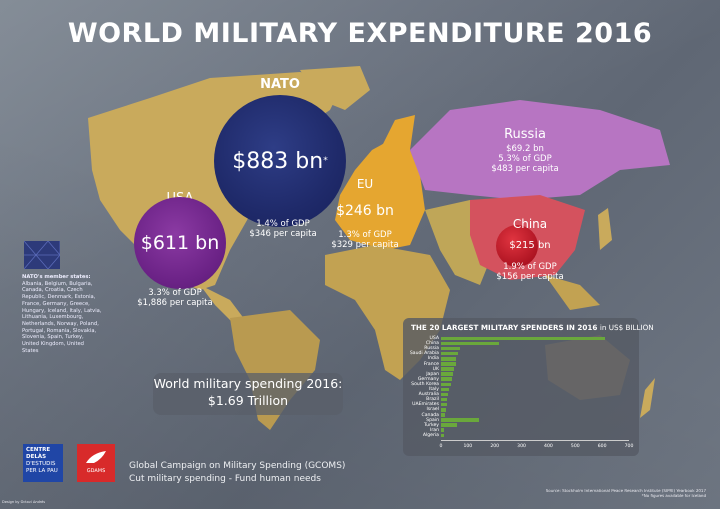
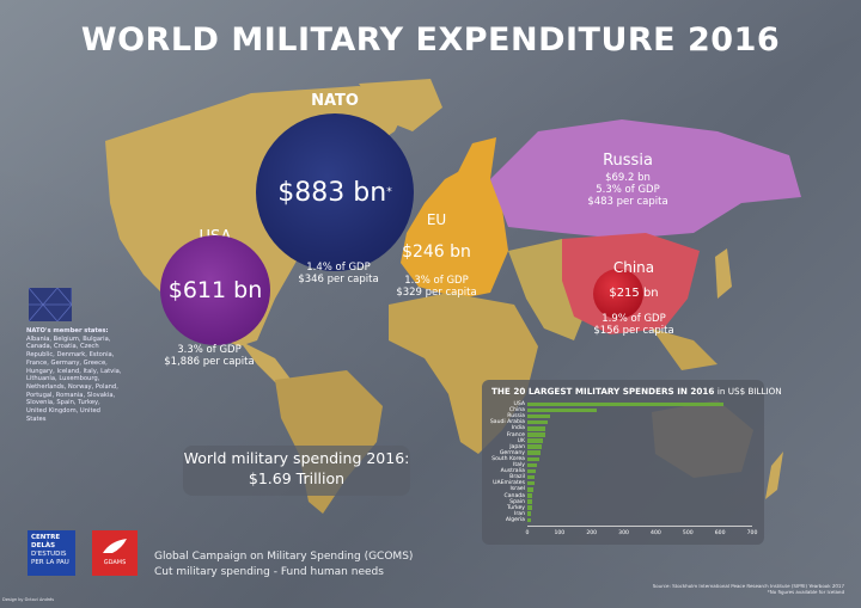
Spain: 140 -> 20
Turkey: 60 -> 20
